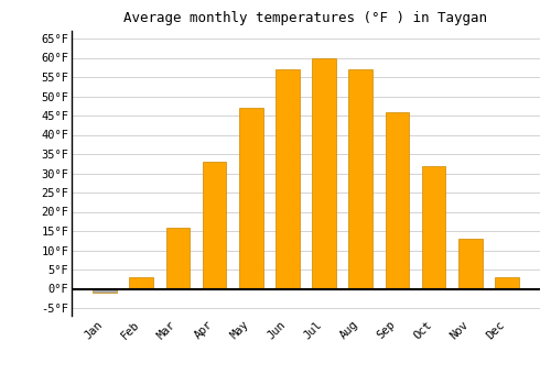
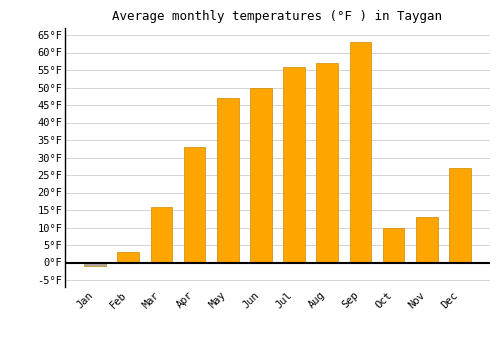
Jun: 57°F -> 50°F
Jul: 60°F -> 56°F
Sep: 46°F -> 63°F
Oct: 32°F -> 10°F
Dec: 3°F -> 27°F
